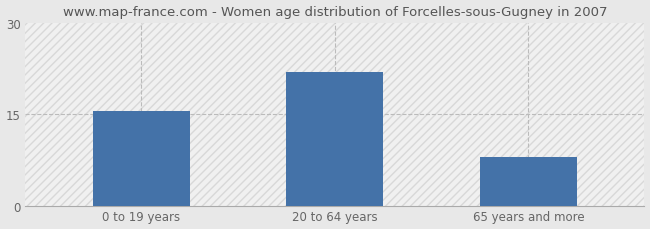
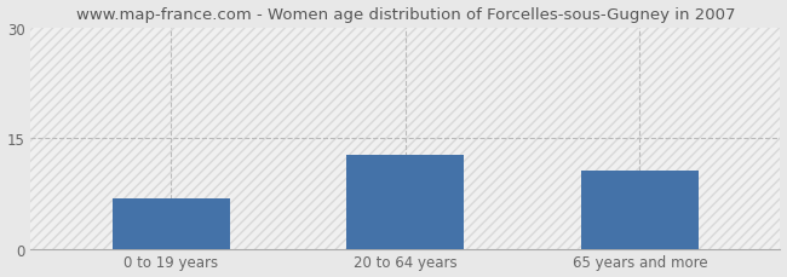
0 to 19 years: 15.5 -> 6.8
20 to 64 years: 22.0 -> 12.8
65 years and more: 8.0 -> 10.6
